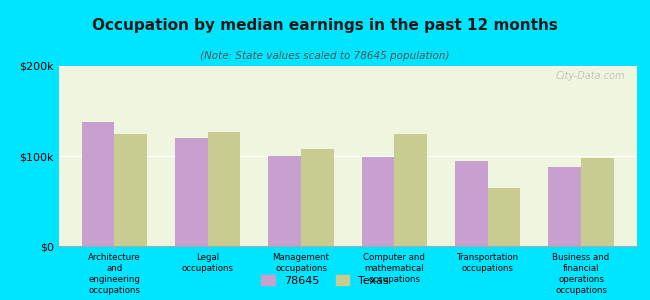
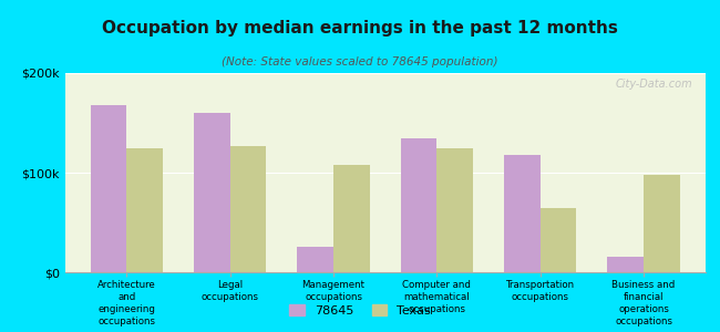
78645/Architecture and engineering occupations: $138k -> $168k
78645/Legal occupations: $120k -> $160k
78645/Management occupations: $100k -> $26k
78645/Computer and mathematical occupations: $99k -> $134k
78645/Transportation occupations: $95k -> $118k
78645/Business and financial operations occupations: $88k -> $16k
